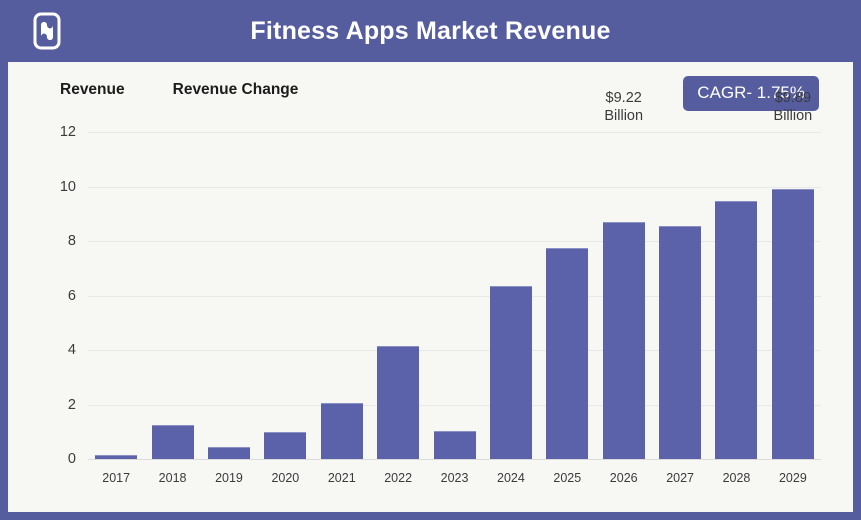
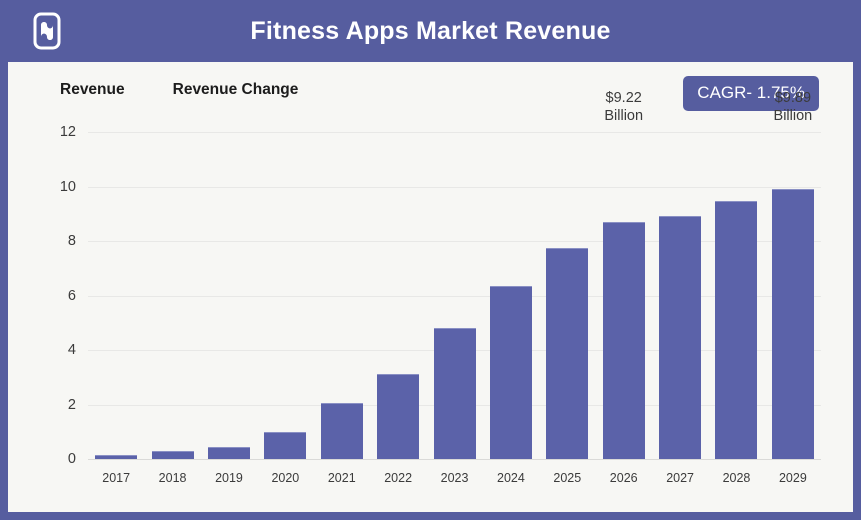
2018: 1.2 -> 0.2
2022: 4.1 -> 3.1
2023: 1.0 -> 4.8
2027: 8.5 -> 8.9
